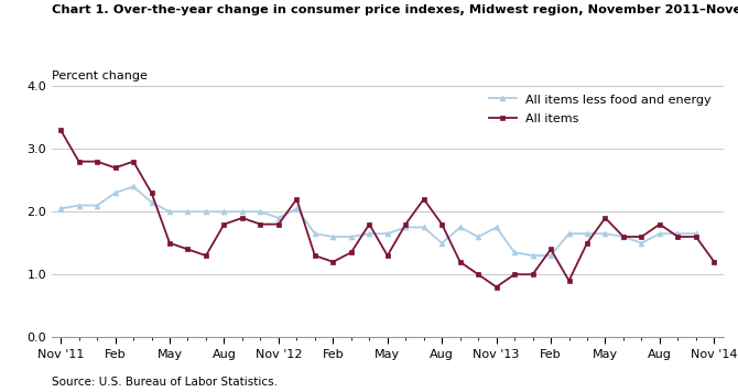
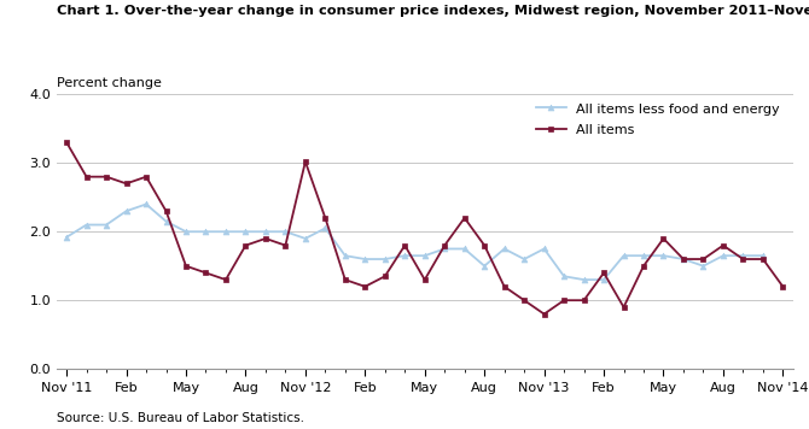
All items less food and energy/Nov '11: 2.05 -> 1.92
All items/Nov '12: 1.80 -> 3.02
